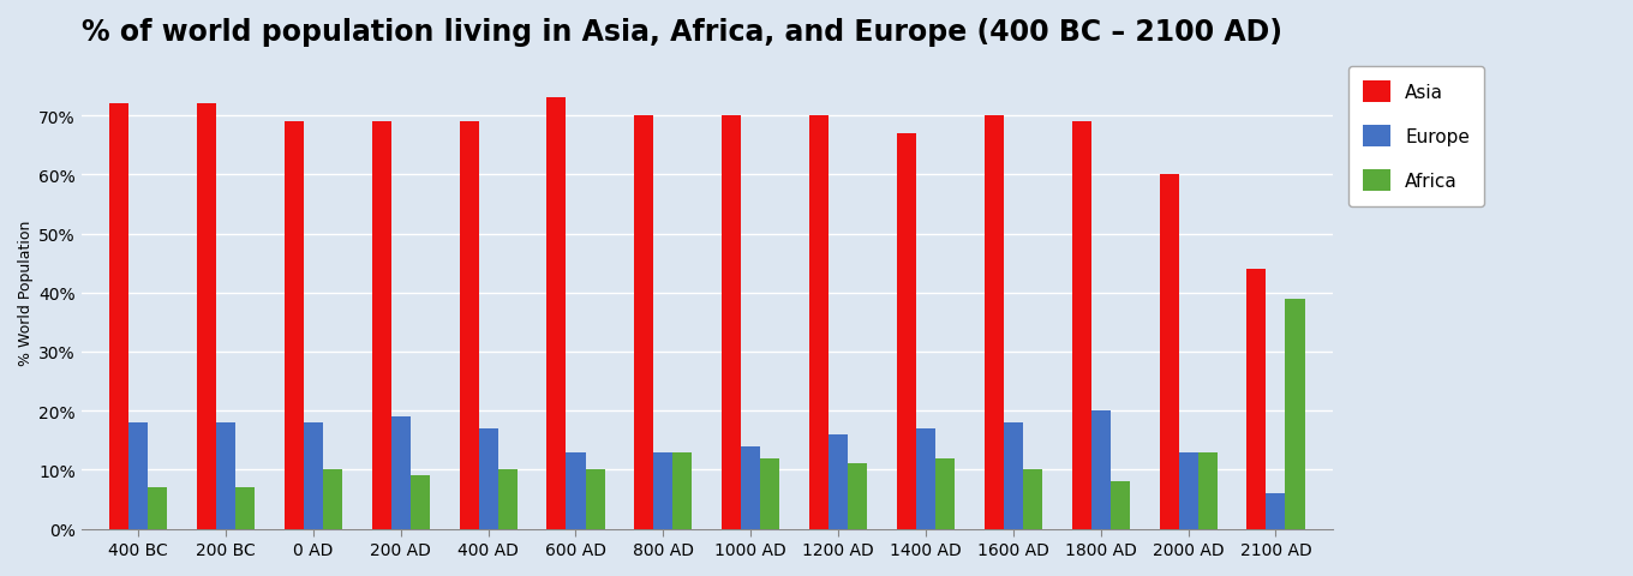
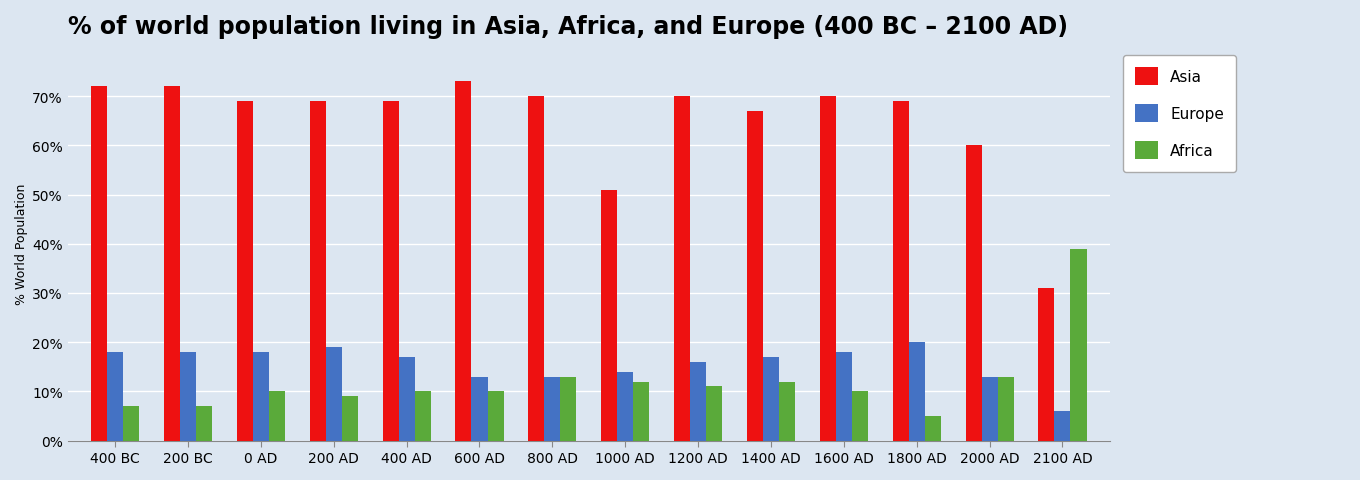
Asia/1000 AD: 70% -> 51%
Africa/1800 AD: 8% -> 5%
Asia/2100 AD: 44% -> 31%
